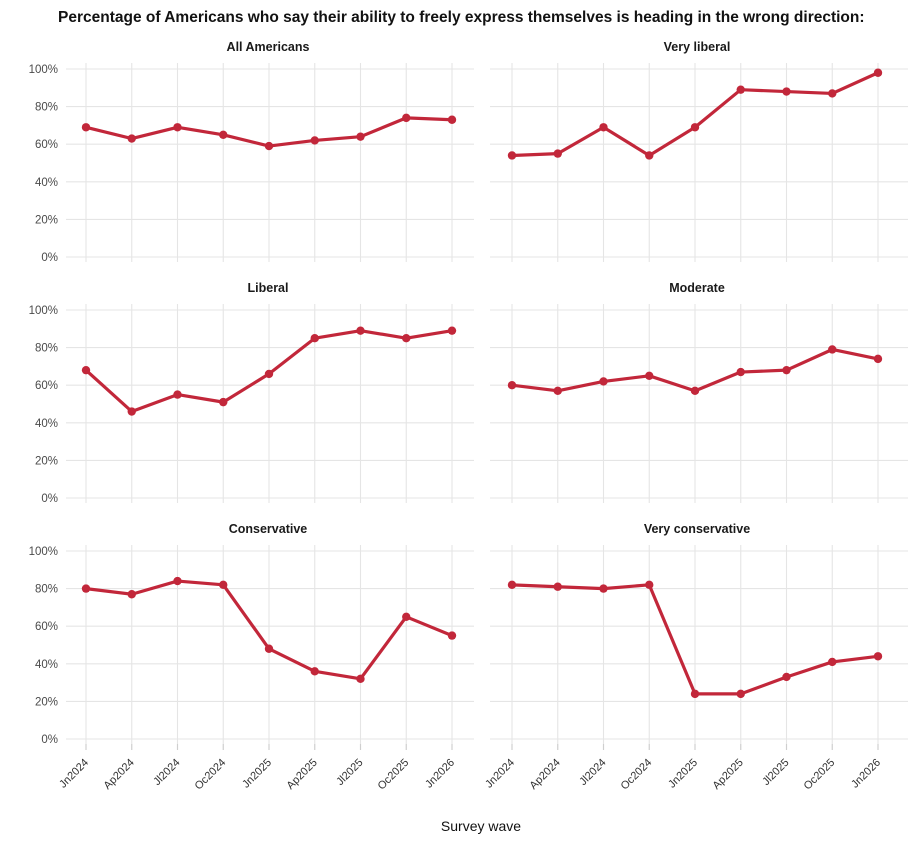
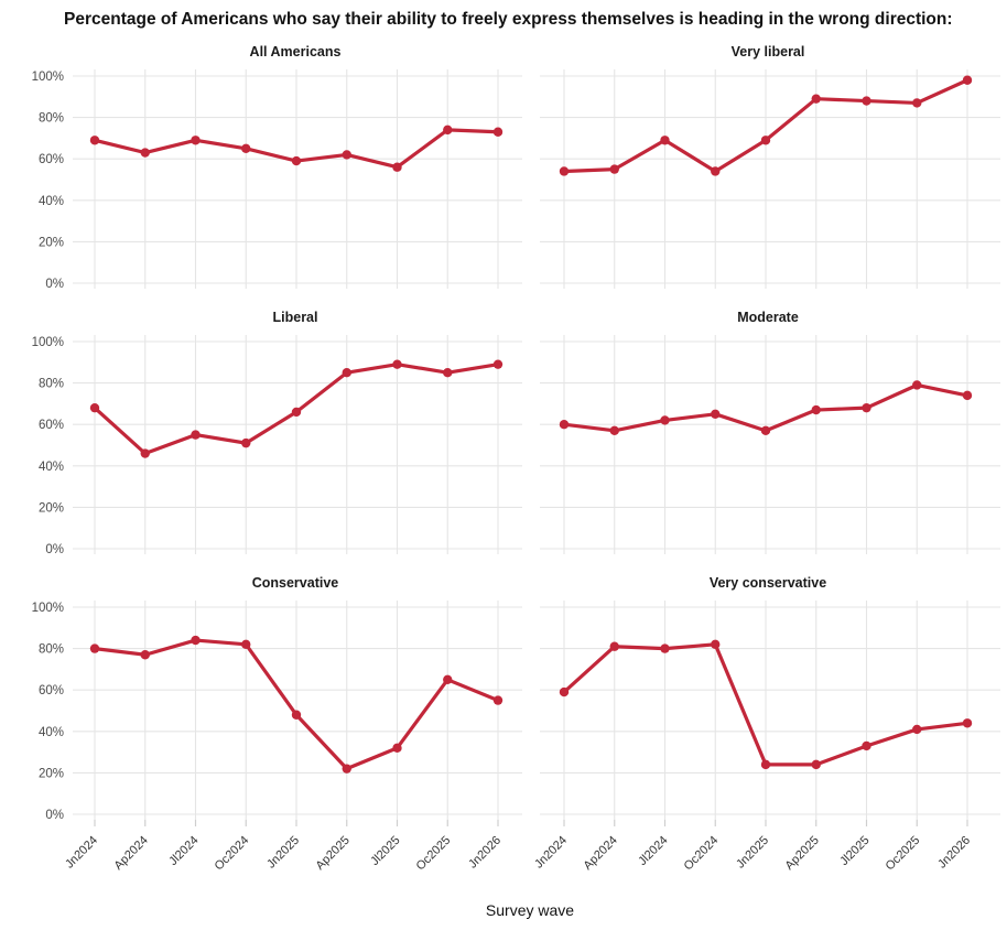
Very conservative/Jn2024: 82% -> 59%
Conservative/Ap2025: 36% -> 22%
All Americans/Jl2025: 64% -> 56%
